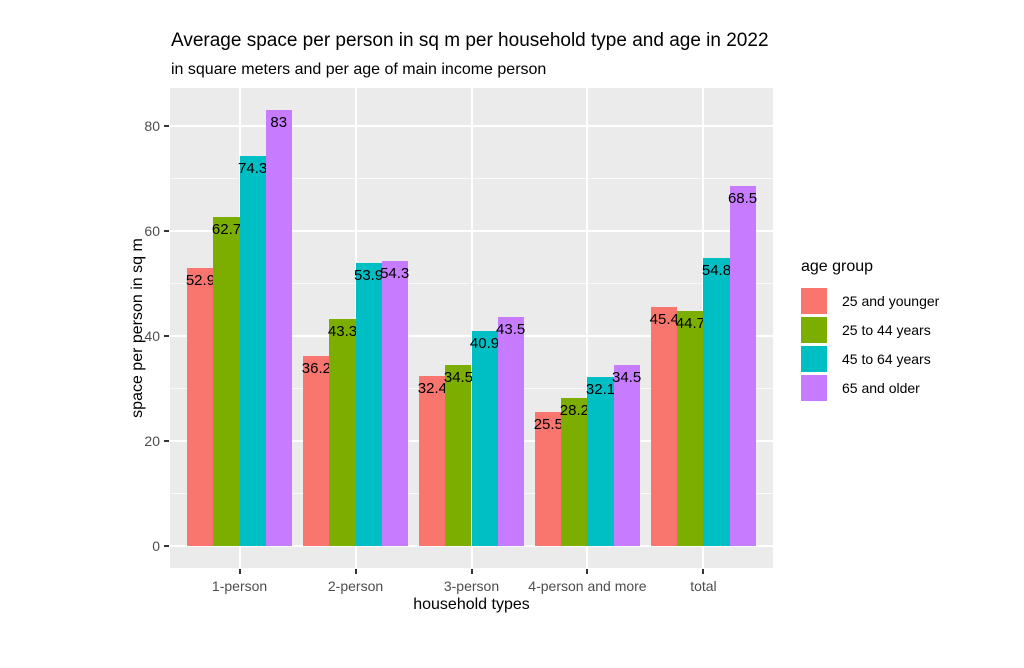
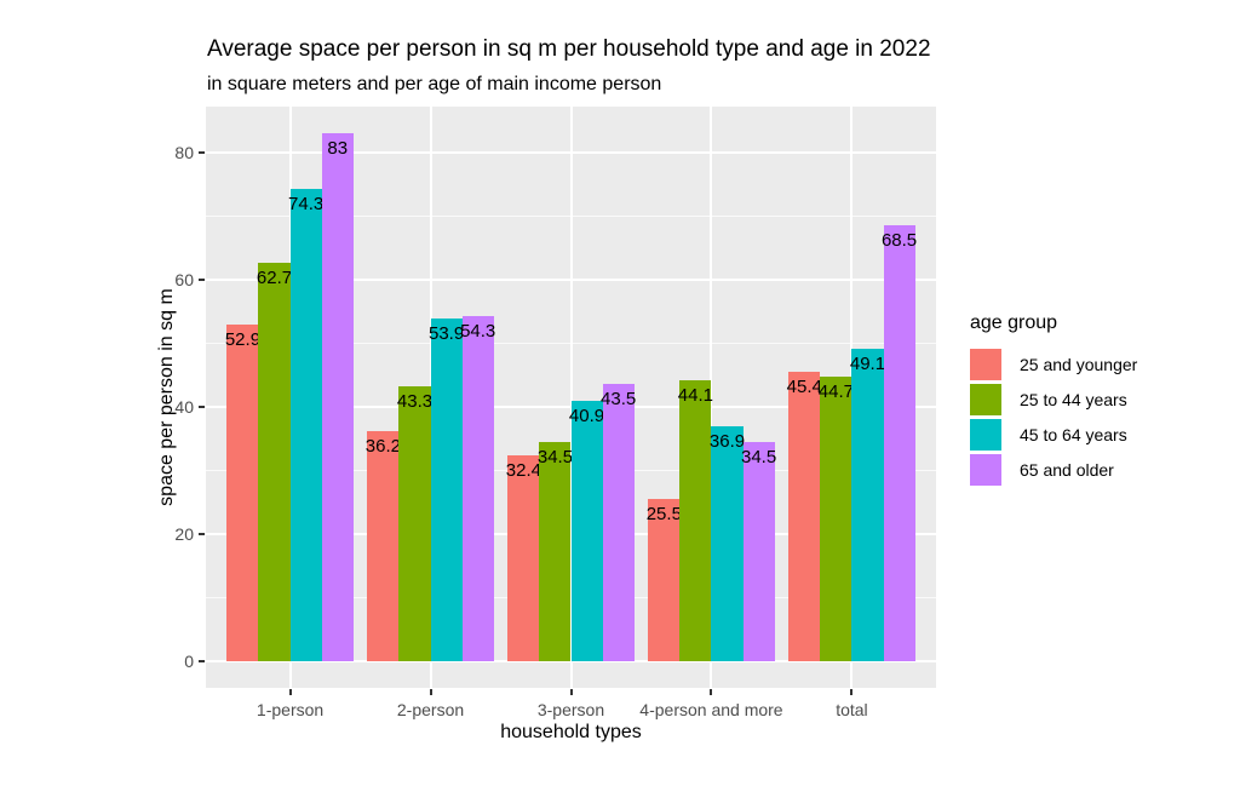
25 to 44 years/4-person and more: 28.2 -> 44.1
45 to 64 years/4-person and more: 32.1 -> 36.9
45 to 64 years/total: 54.8 -> 49.1
